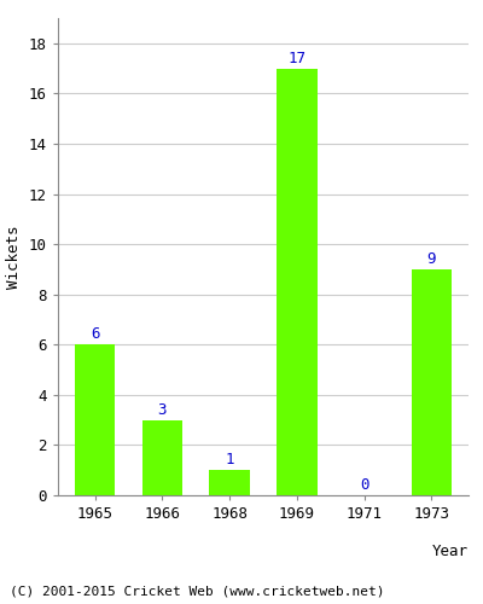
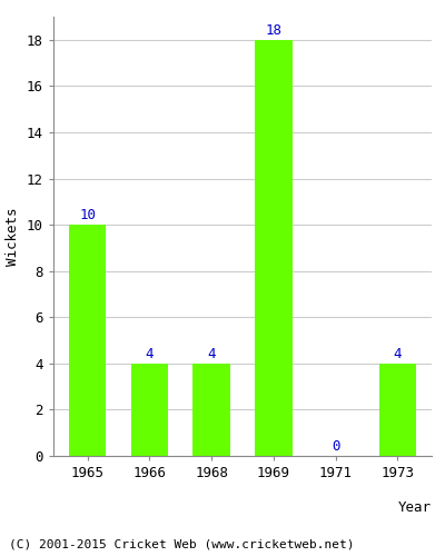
1965: 6 -> 10
1966: 3 -> 4
1968: 1 -> 4
1969: 17 -> 18
1973: 9 -> 4
